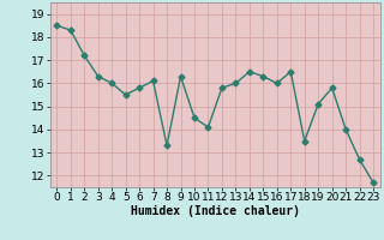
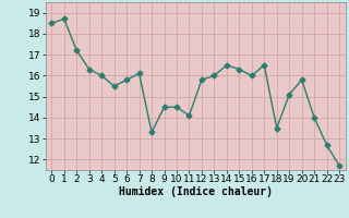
1: 18.3 -> 18.7
9: 16.3 -> 14.5
